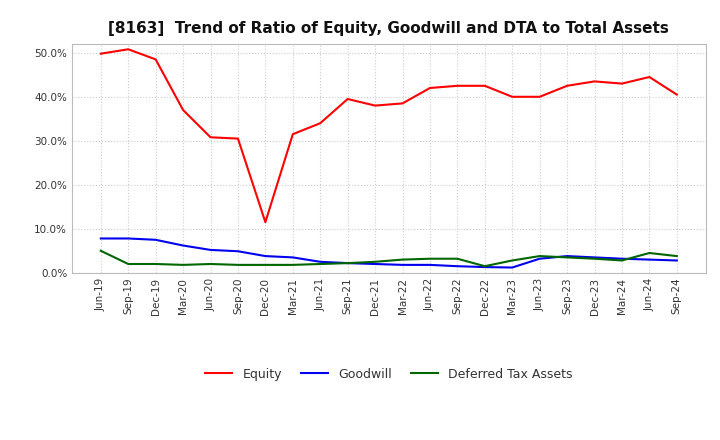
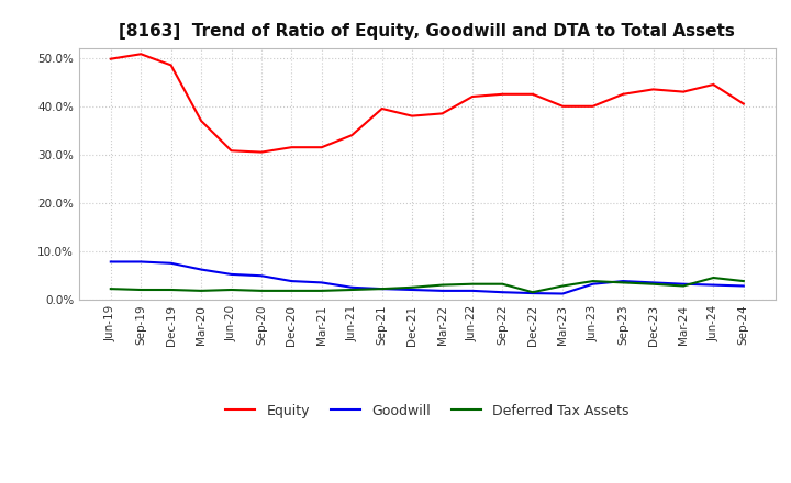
Deferred Tax Assets/Jun-19: 5.0% -> 2.2%
Equity/Dec-20: 11.5% -> 31.5%
